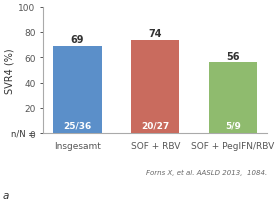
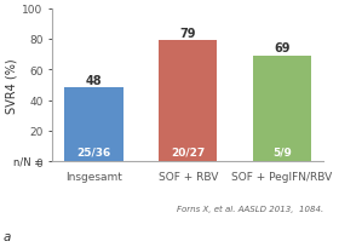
Insgesamt: 69 -> 48
SOF + RBV: 74 -> 79
SOF + PegIFN/RBV: 56 -> 69
